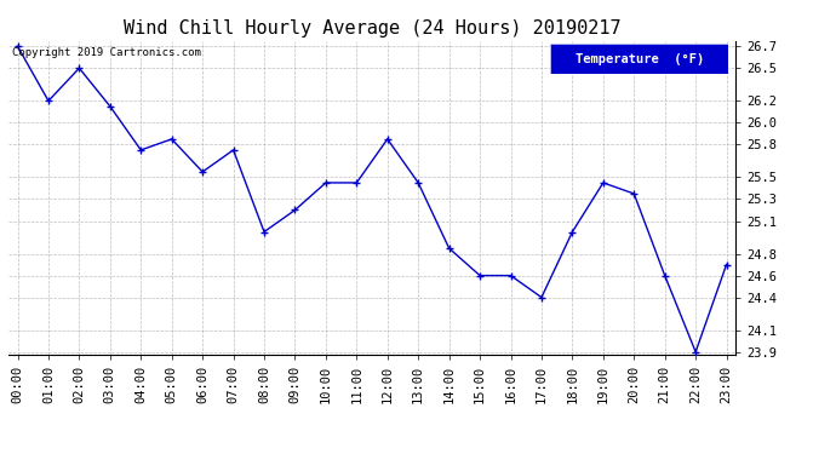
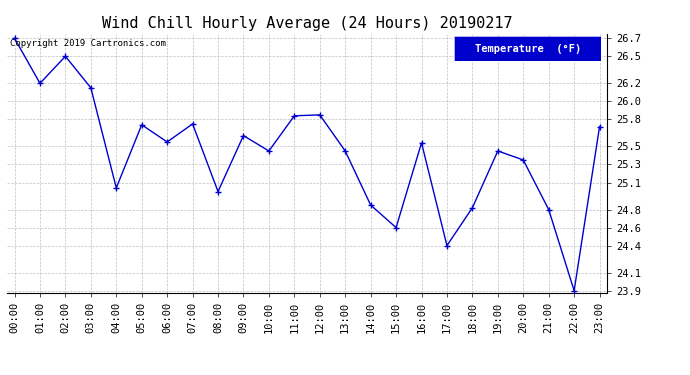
04:00: 25.75 -> 25.04
05:00: 25.85 -> 25.74
09:00: 25.20 -> 25.62
11:00: 25.45 -> 25.84
16:00: 24.60 -> 25.54
18:00: 25.00 -> 24.82
21:00: 24.60 -> 24.80
23:00: 24.70 -> 25.72
